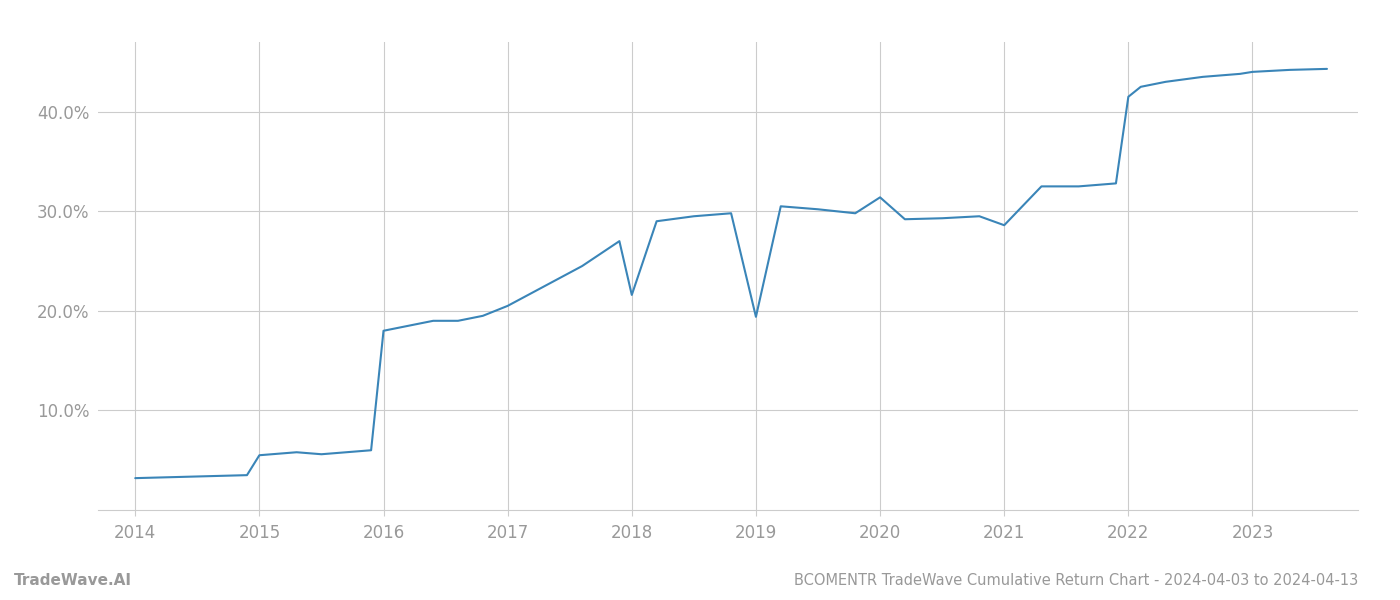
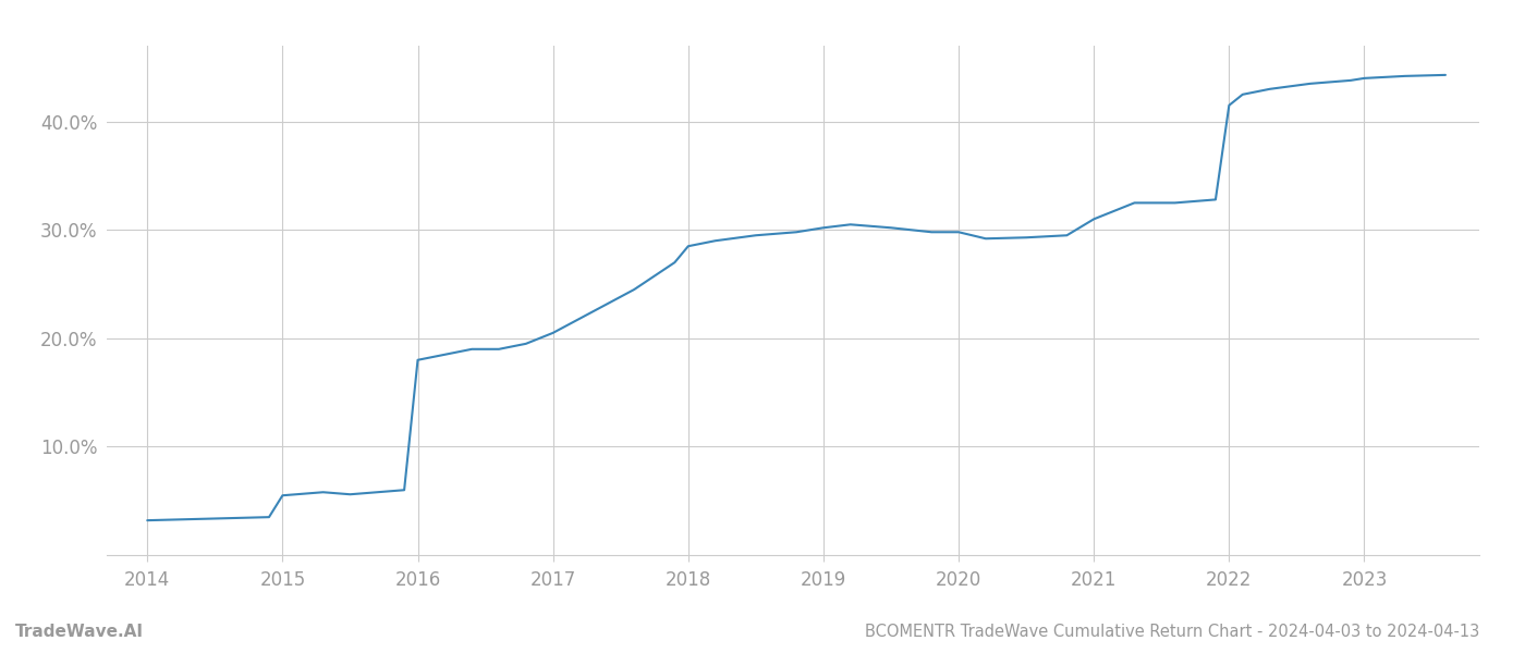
2018: 21.6% -> 28.5%
2019: 19.4% -> 30.2%
2020: 31.4% -> 29.8%
2021: 28.6% -> 31.0%
